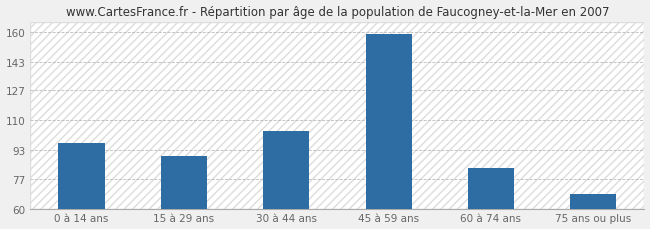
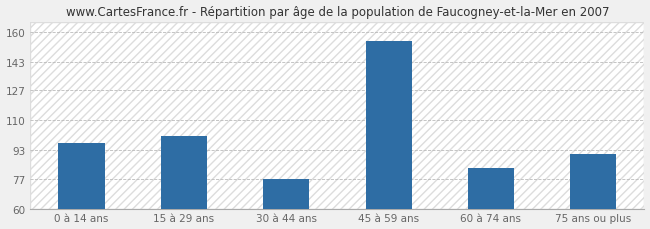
15 à 29 ans: 90 -> 101
30 à 44 ans: 104 -> 77
45 à 59 ans: 159 -> 155
75 ans ou plus: 68 -> 91
